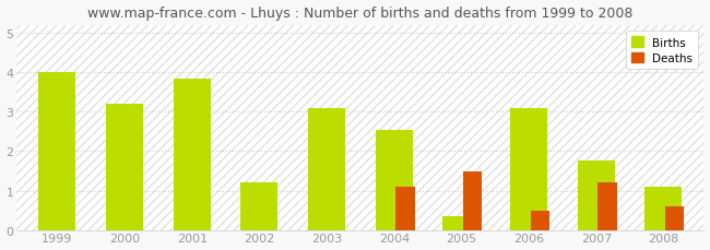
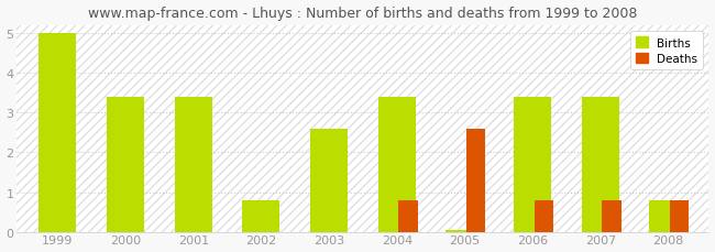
Births/1999: 4.00 -> 5.00
Births/2000: 3.20 -> 3.40
Births/2001: 3.85 -> 3.40
Births/2002: 1.20 -> 0.80
Births/2003: 3.10 -> 2.60
Births/2004: 2.55 -> 3.40
Deaths/2004: 1.1 -> 0.8
Births/2005: 0.35 -> 0.05
Deaths/2005: 1.5 -> 2.6
Births/2006: 3.10 -> 3.40
Deaths/2006: 0.5 -> 0.8
Births/2007: 1.75 -> 3.40
Deaths/2007: 1.2 -> 0.8
Births/2008: 1.10 -> 0.80
Deaths/2008: 0.6 -> 0.8
